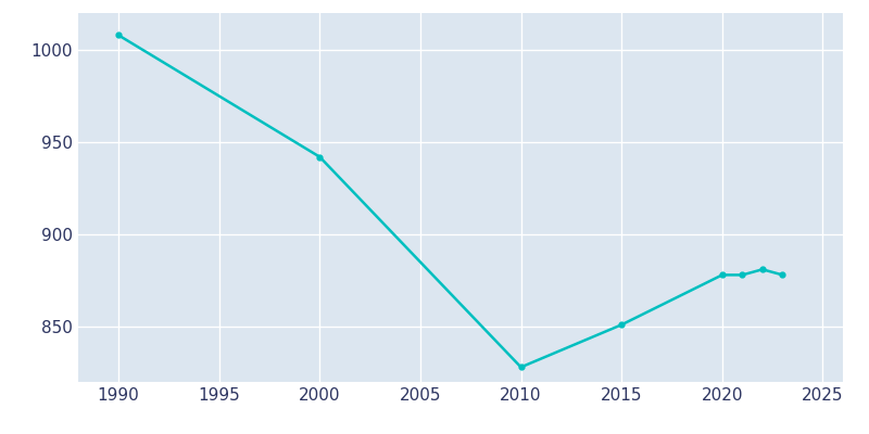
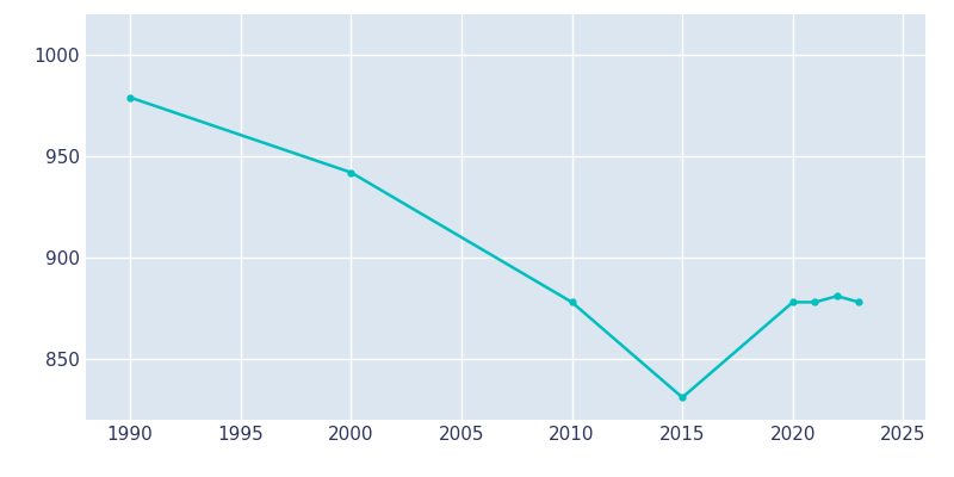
1990: 1008 -> 979
2010: 828 -> 878
2015: 851 -> 831
